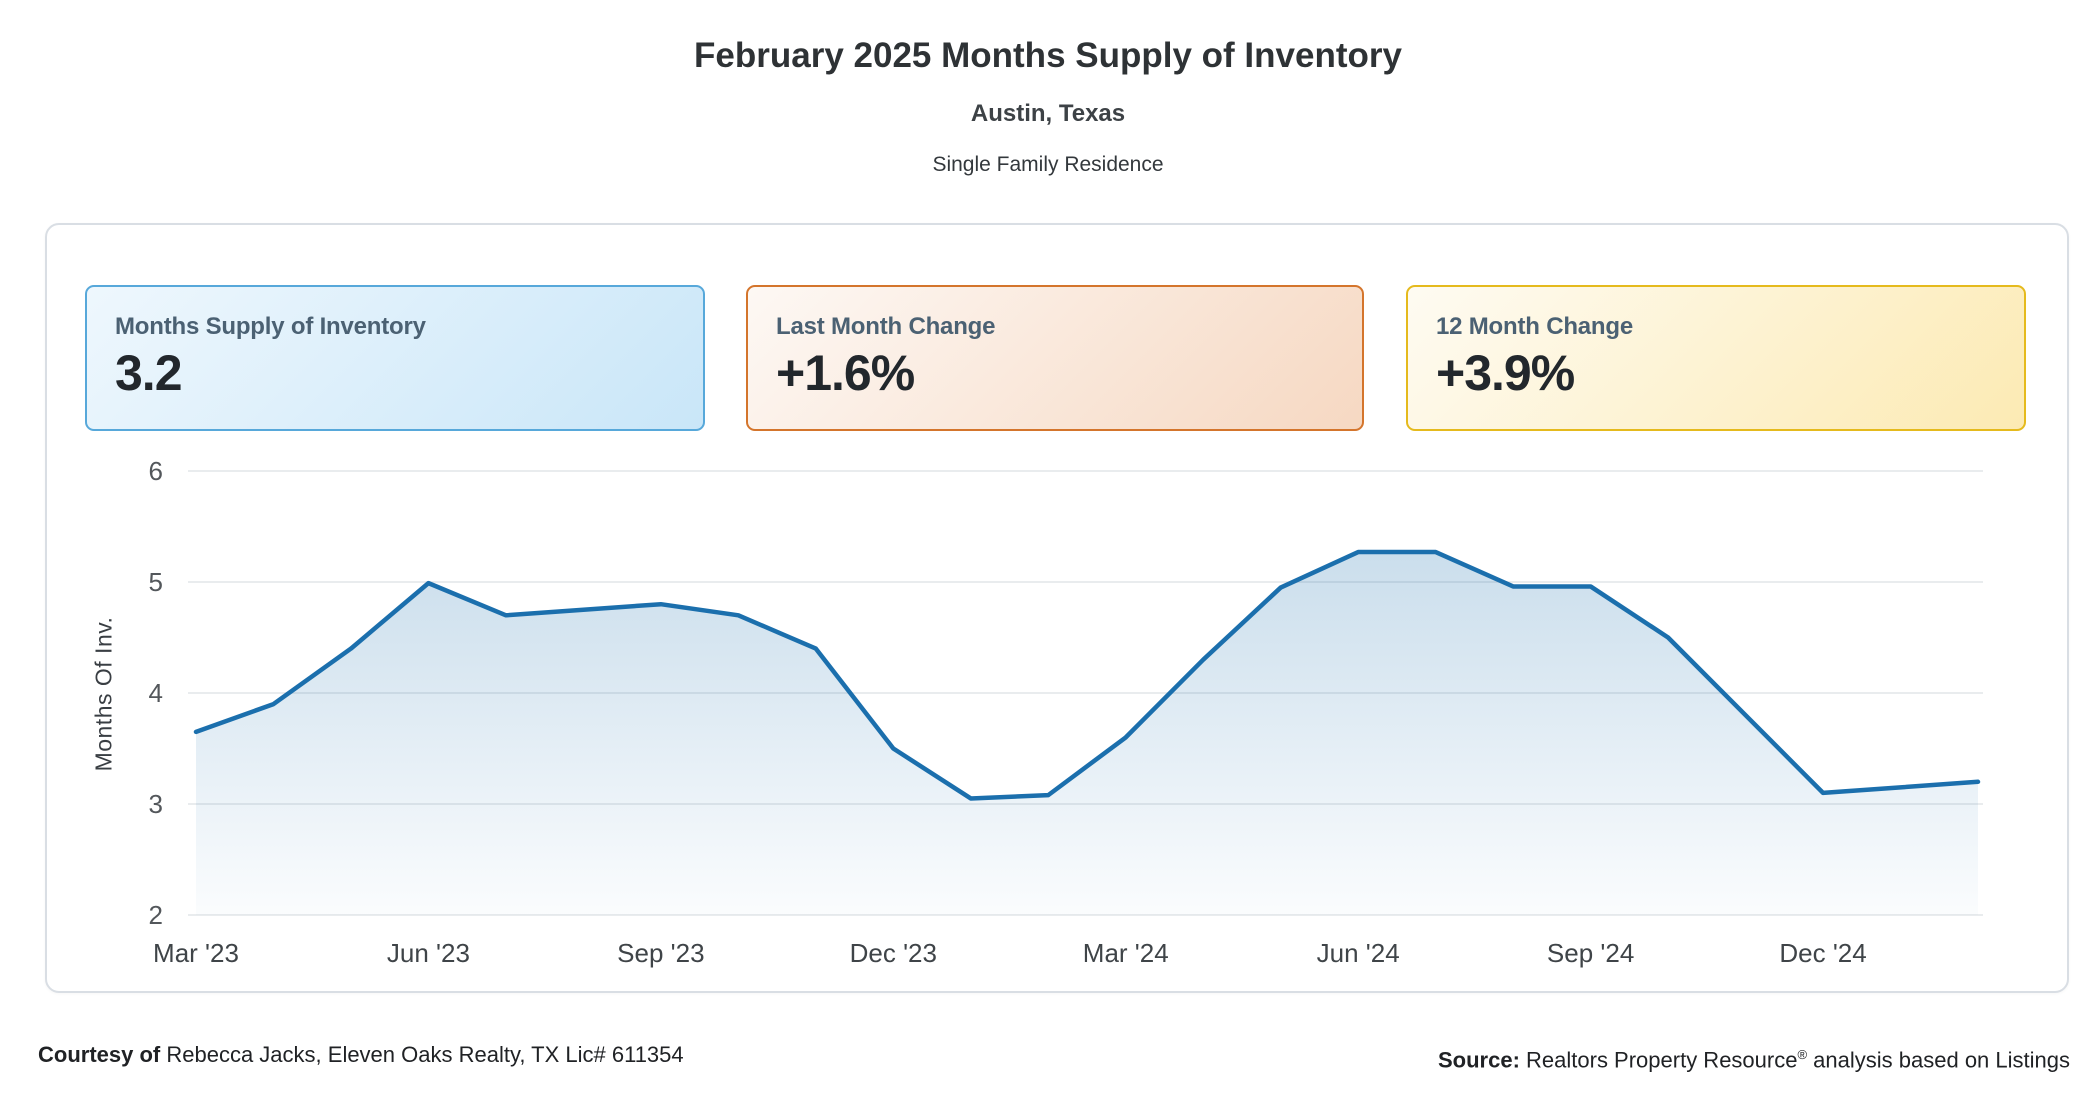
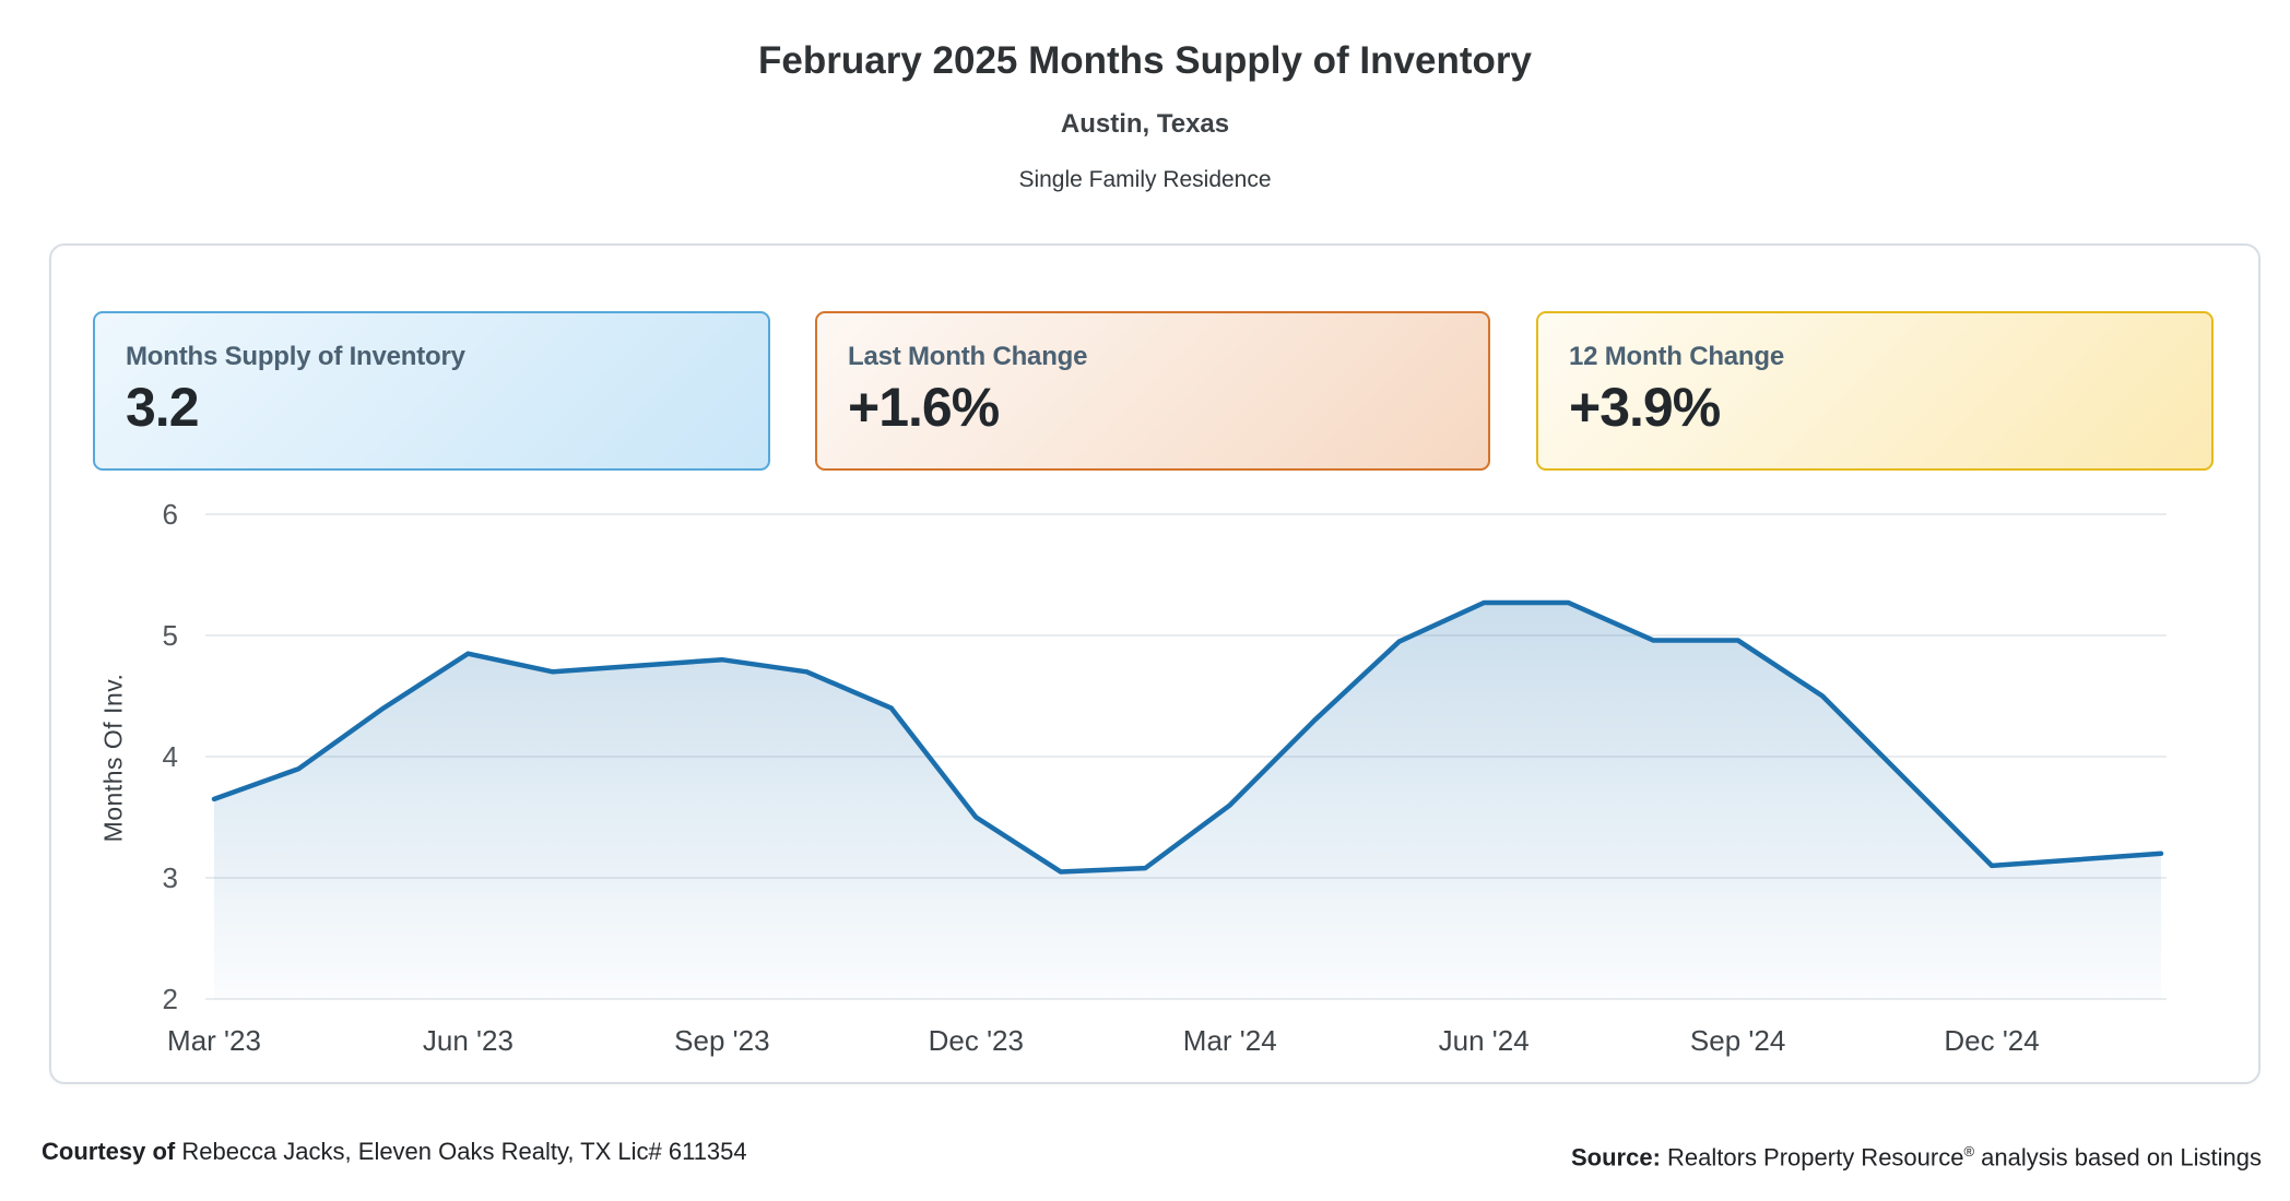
Jun '23: 4.99 -> 4.85
